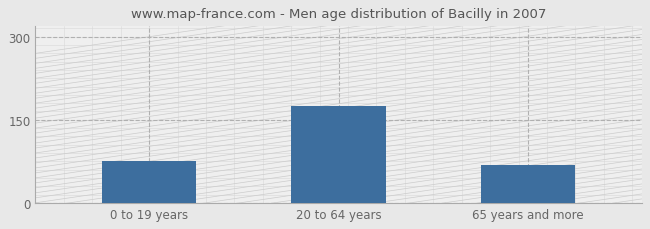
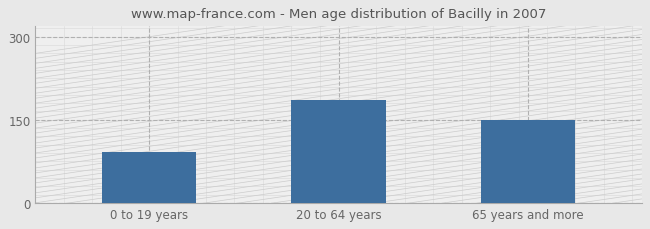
0 to 19 years: 75 -> 92
20 to 64 years: 175 -> 186
65 years and more: 68 -> 150
